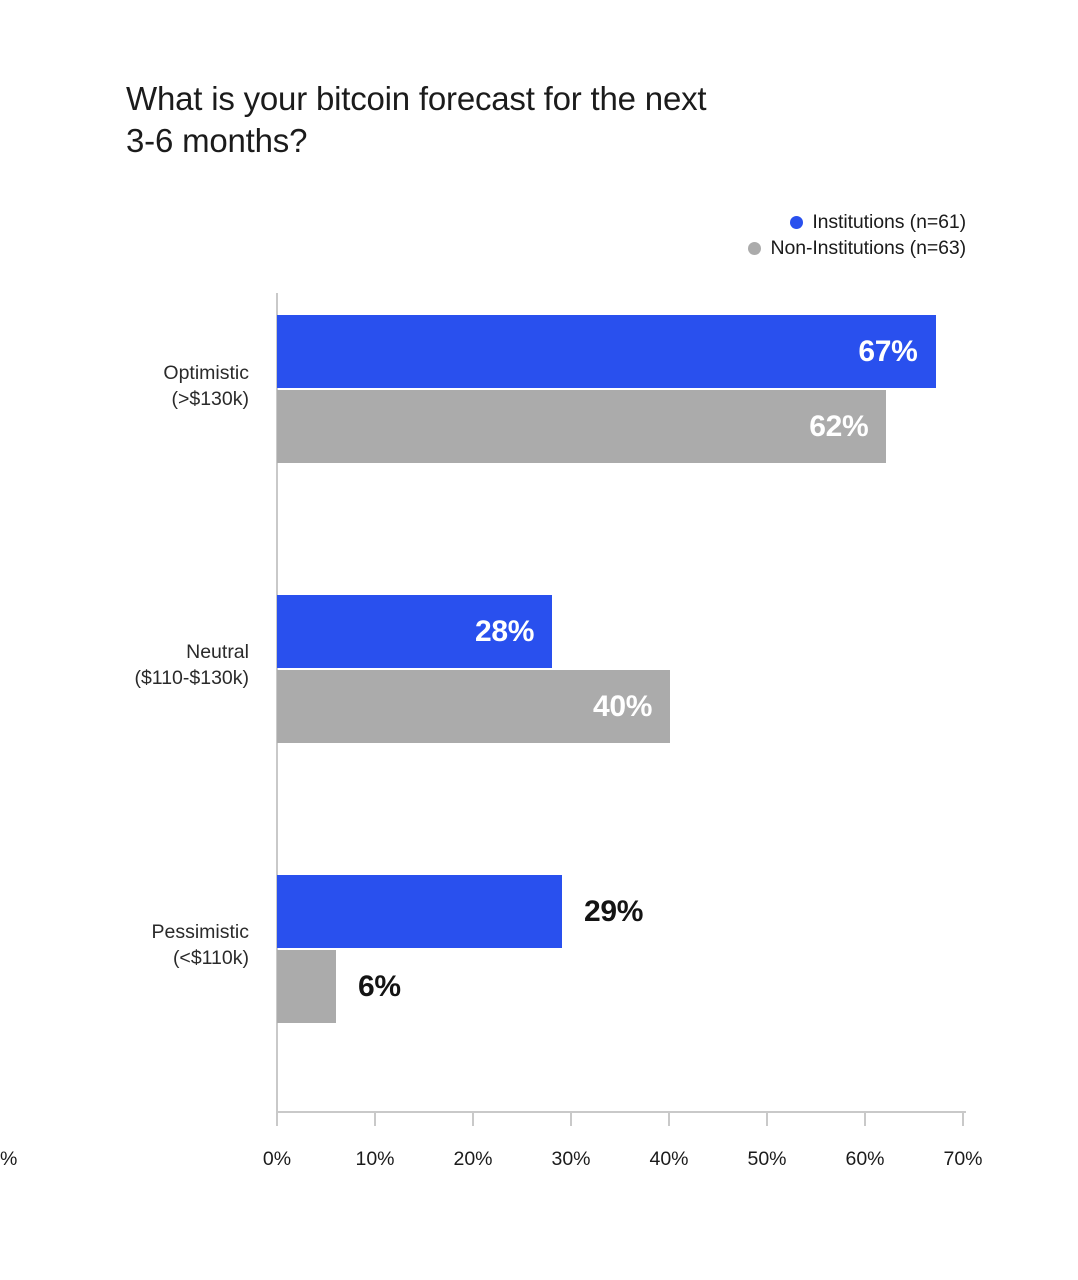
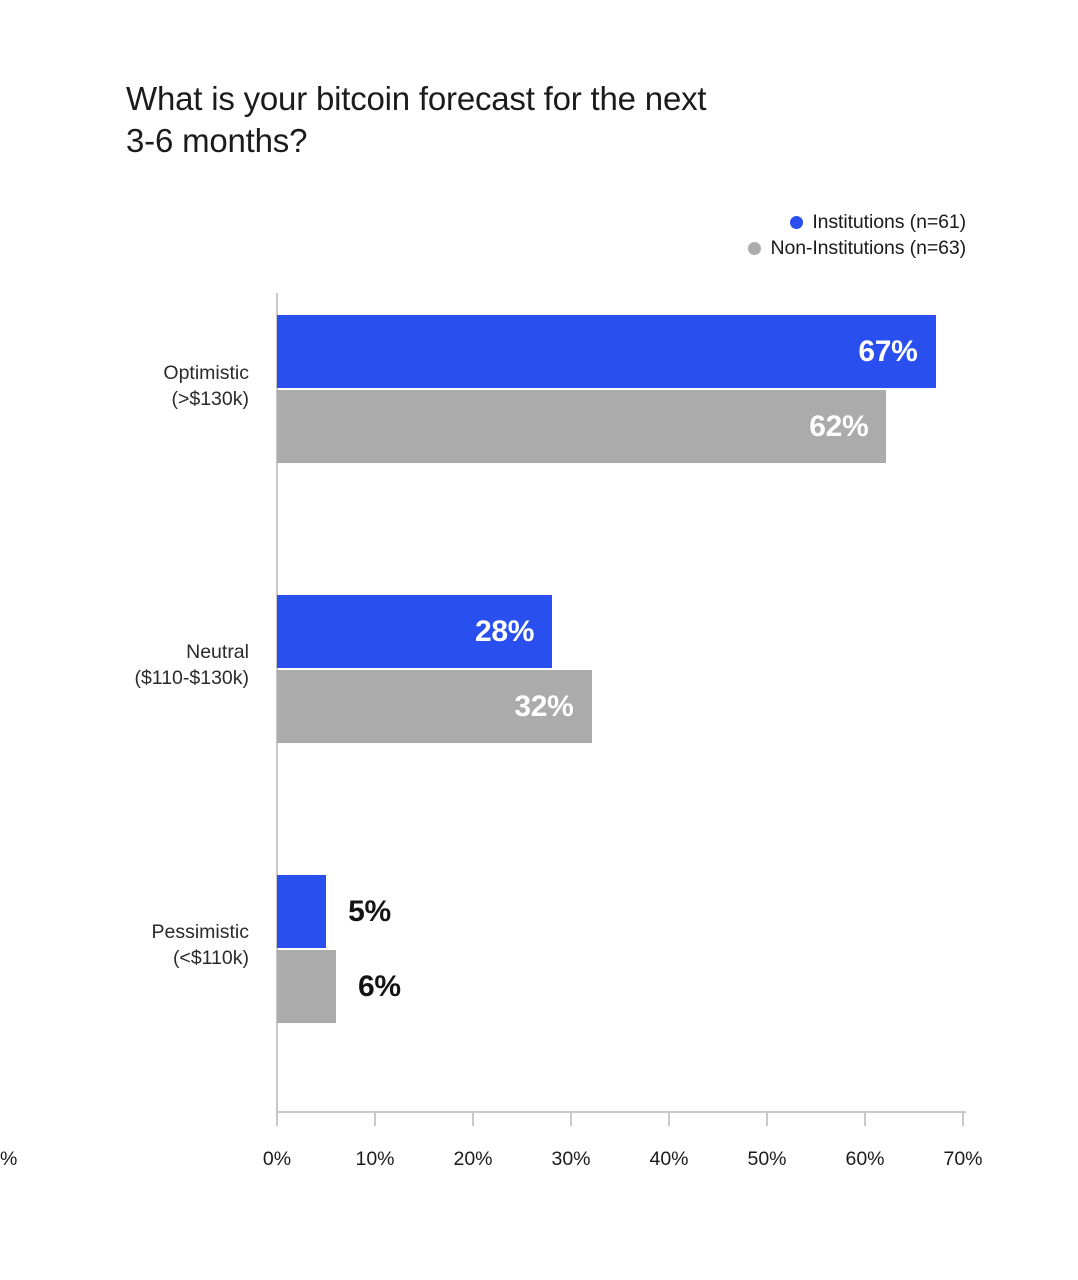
Non-Institutions (n=63)/Neutral ($110-$130k): 40% -> 32%
Institutions (n=61)/Pessimistic (<$110k): 29% -> 5%
